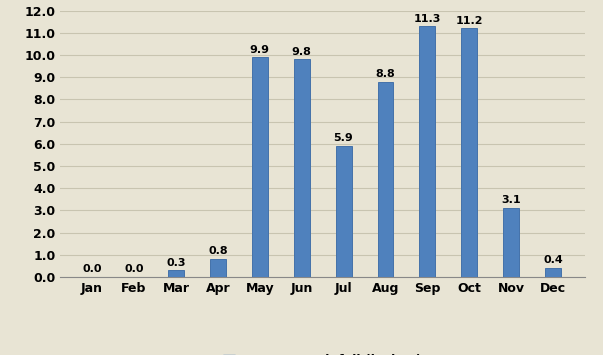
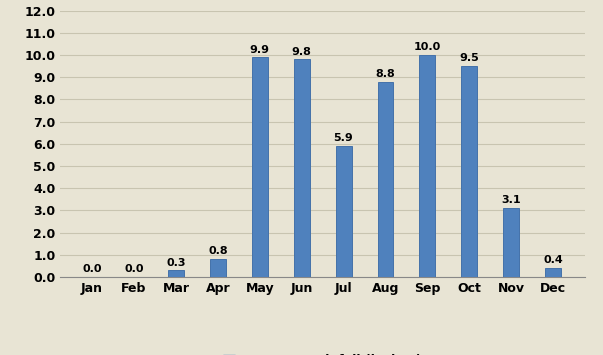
Sep: 11.3 -> 10.0
Oct: 11.2 -> 9.5
